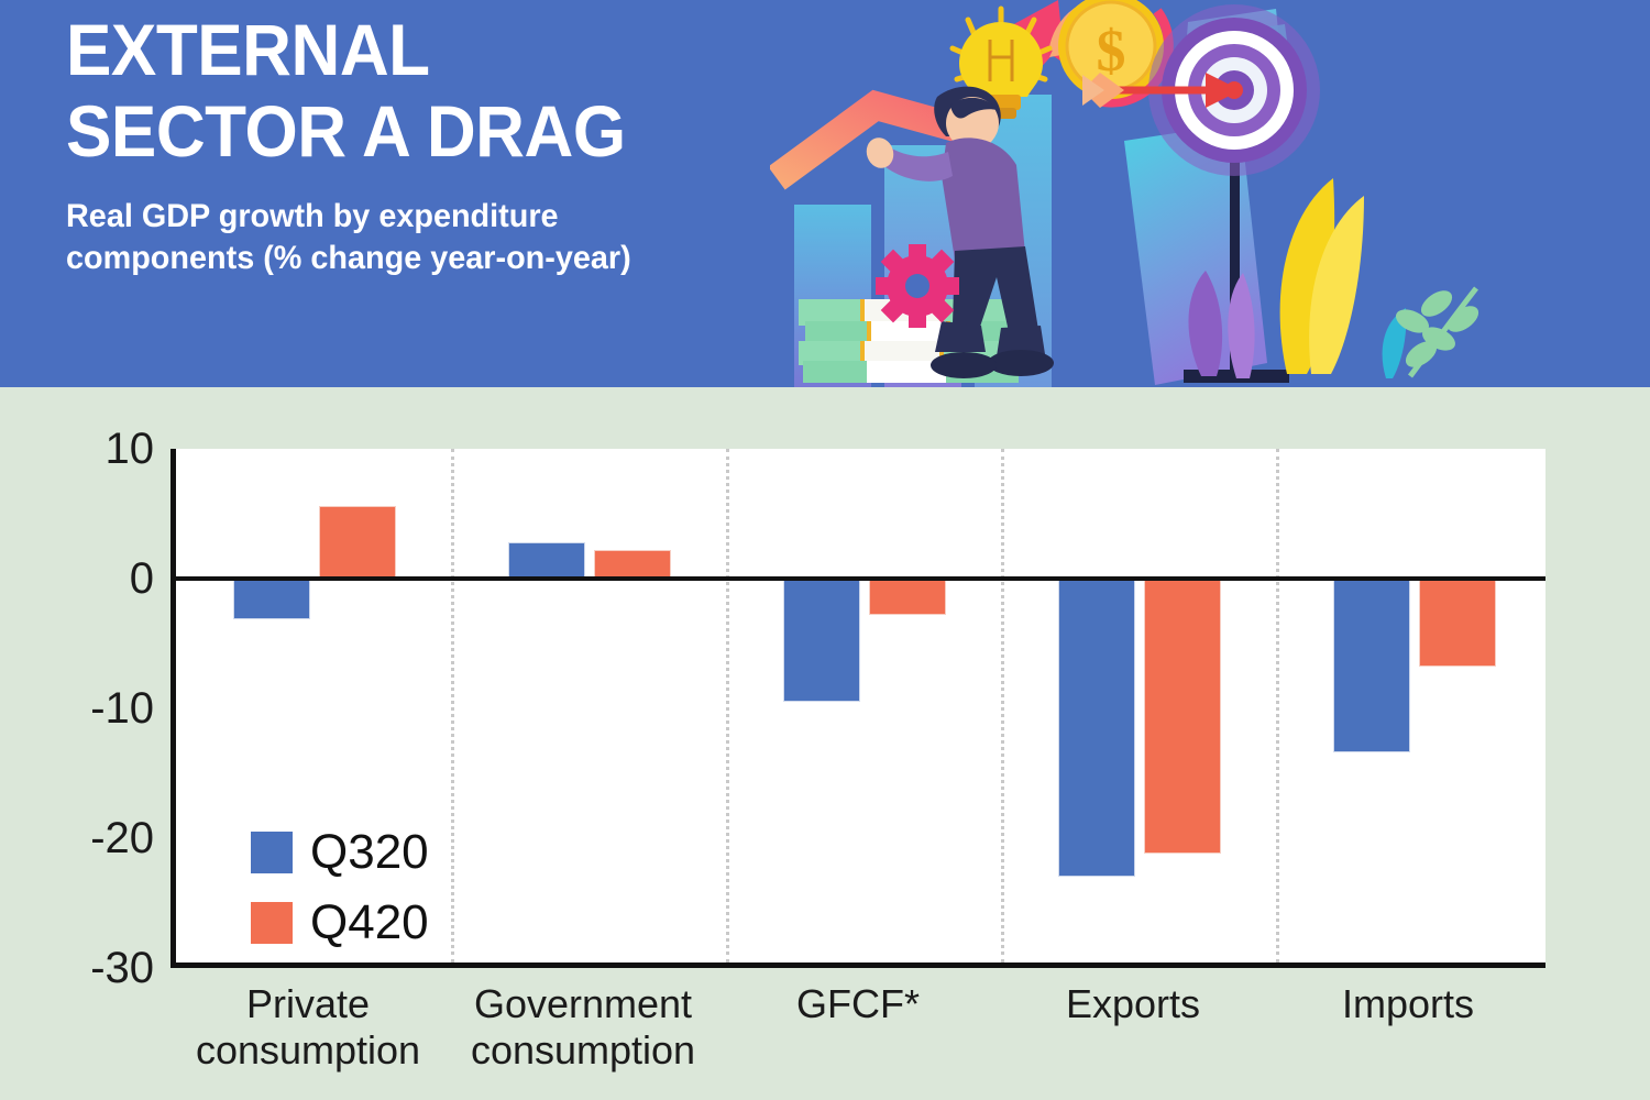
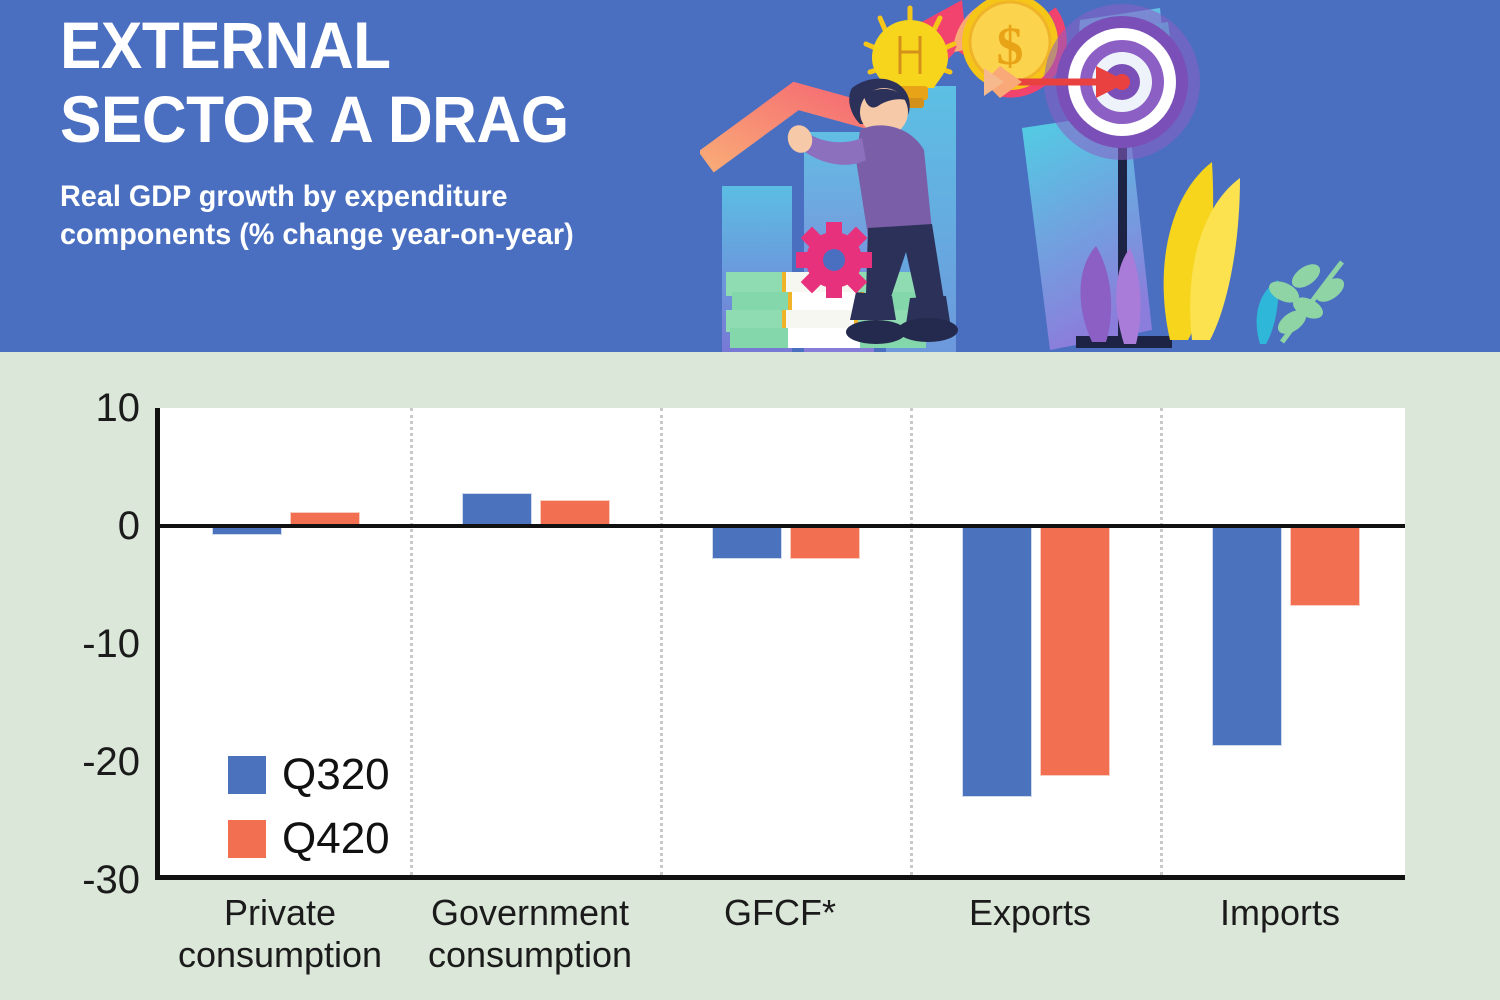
Q320/Private consumption: -3.0 -> -0.6
Q420/Private consumption: 5.6 -> 1.2
Q320/GFCF*: -9.3 -> -2.6
Q320/Imports: -13.2 -> -18.5
